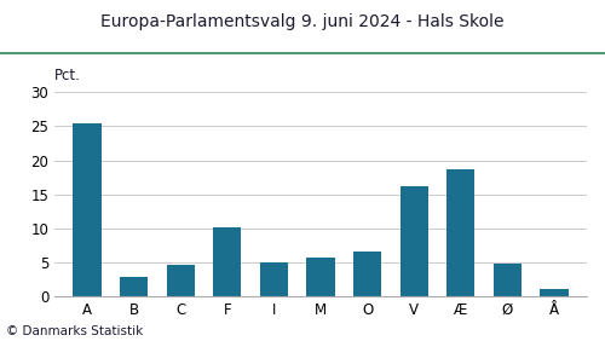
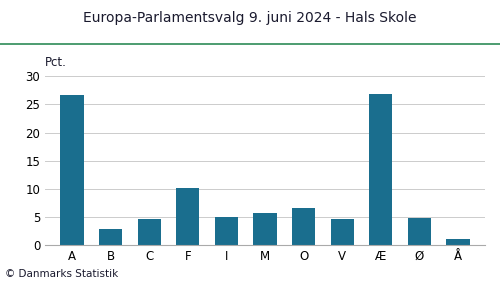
A: 25.4 -> 26.6
V: 16.2 -> 4.6
Æ: 18.7 -> 26.8
